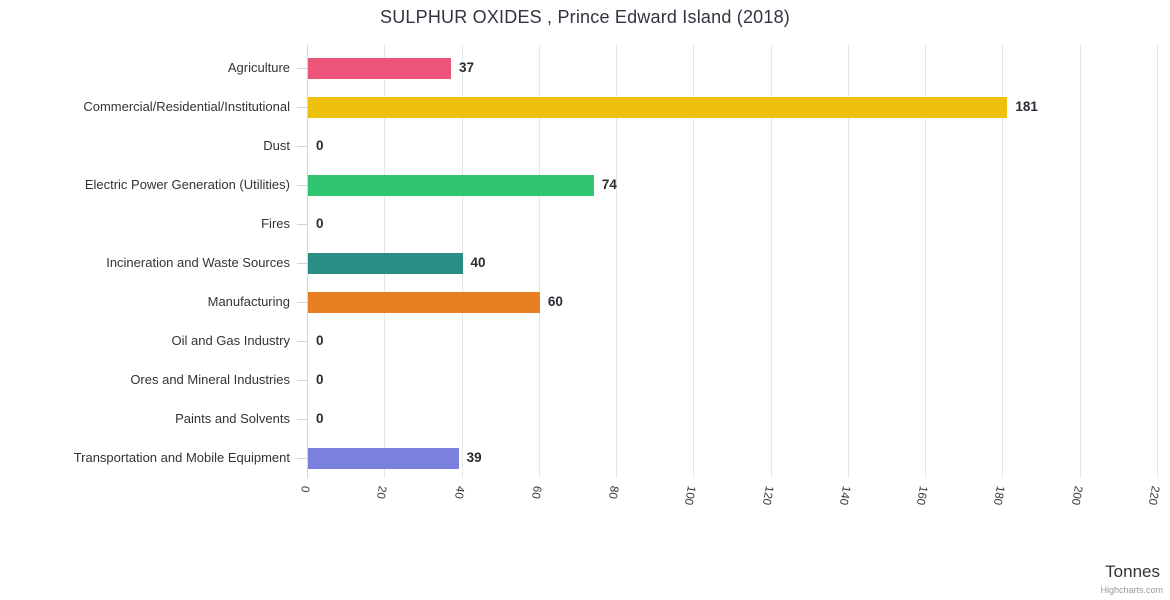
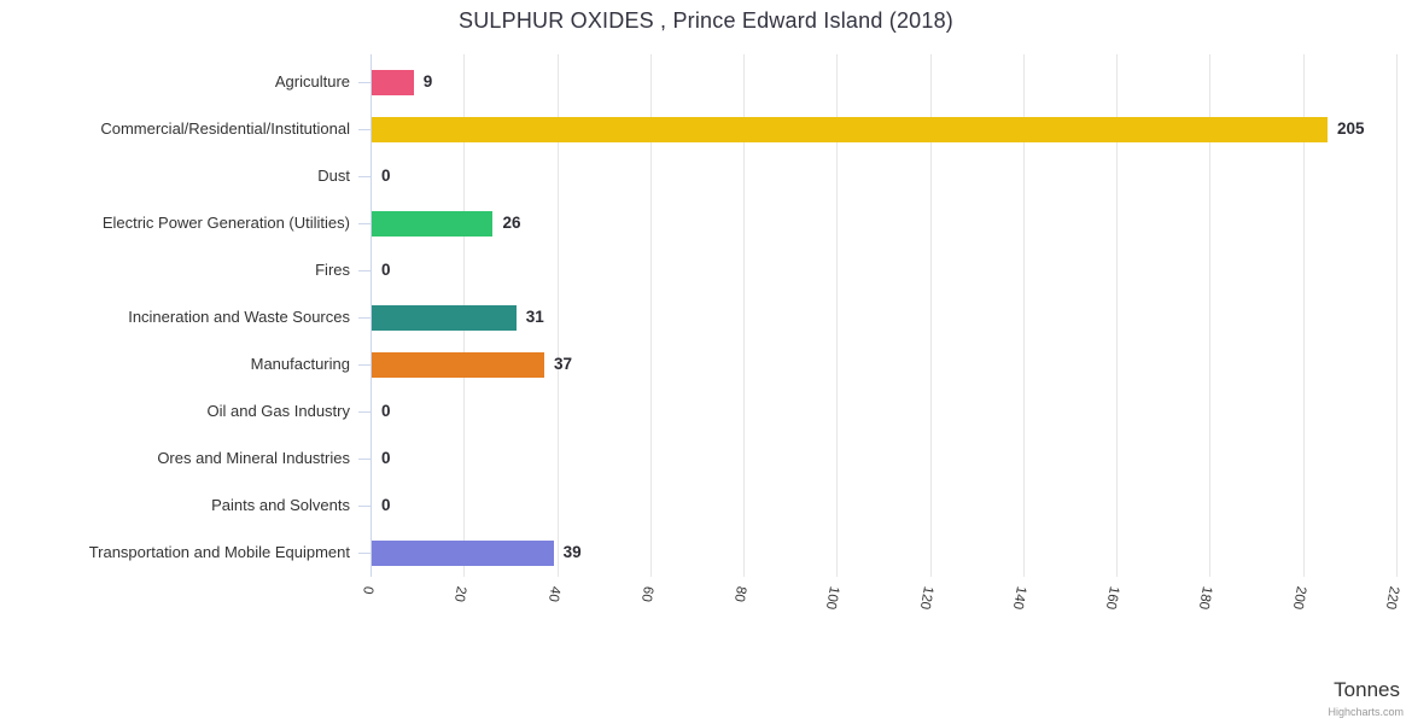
Agriculture: 37 -> 9
Commercial/Residential/Institutional: 181 -> 205
Electric Power Generation (Utilities): 74 -> 26
Incineration and Waste Sources: 40 -> 31
Manufacturing: 60 -> 37
